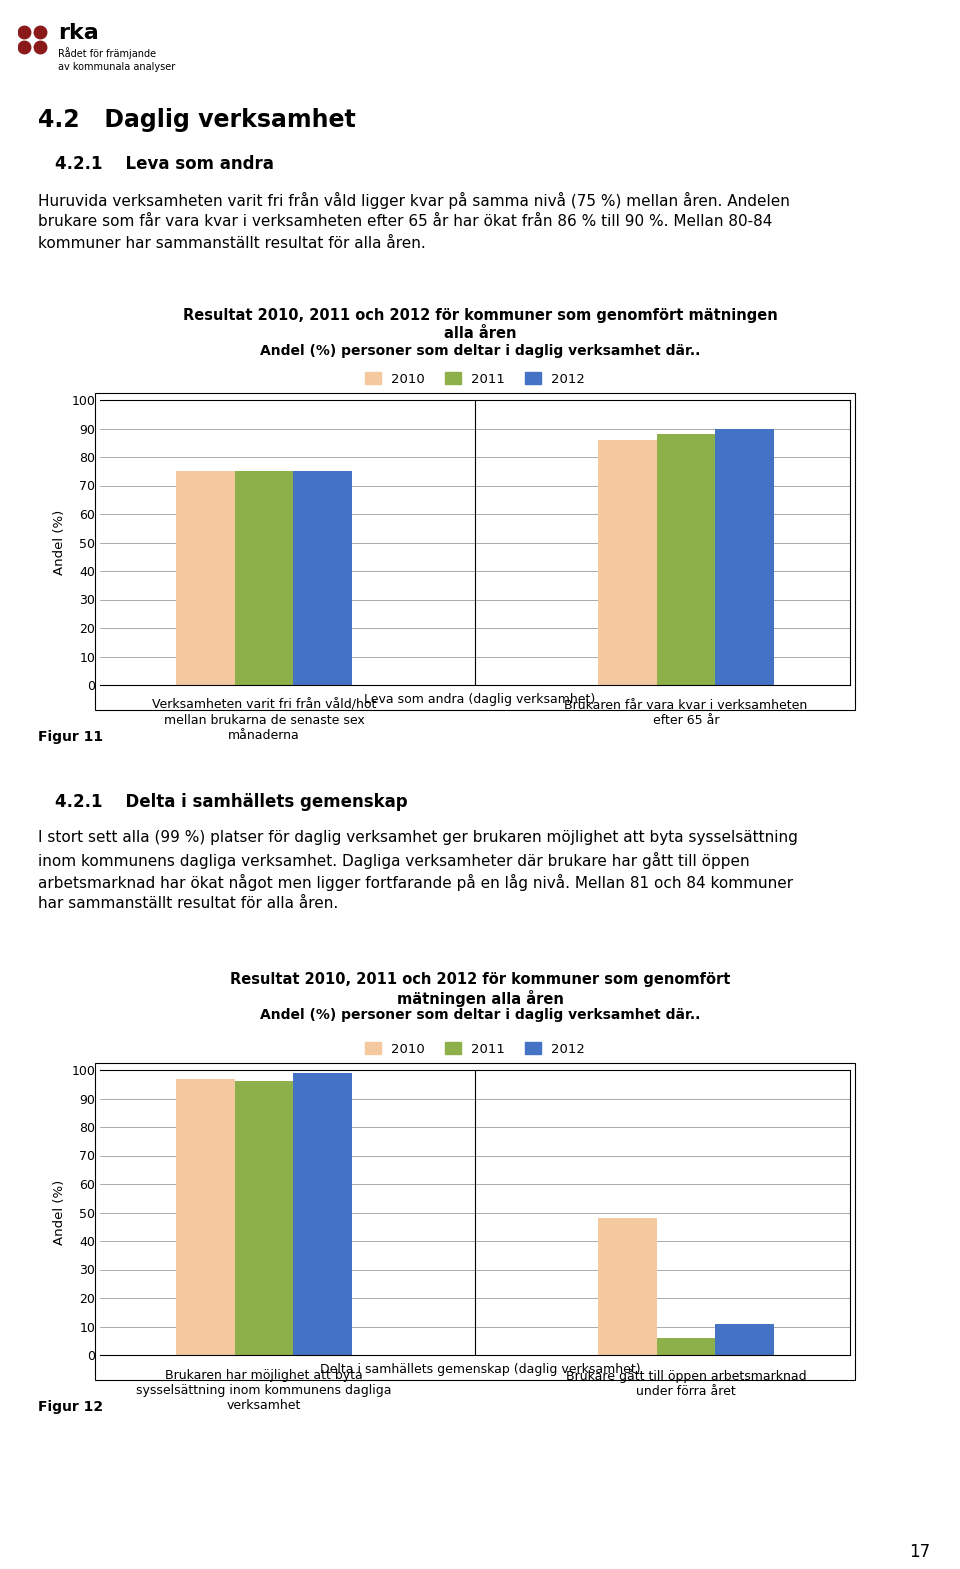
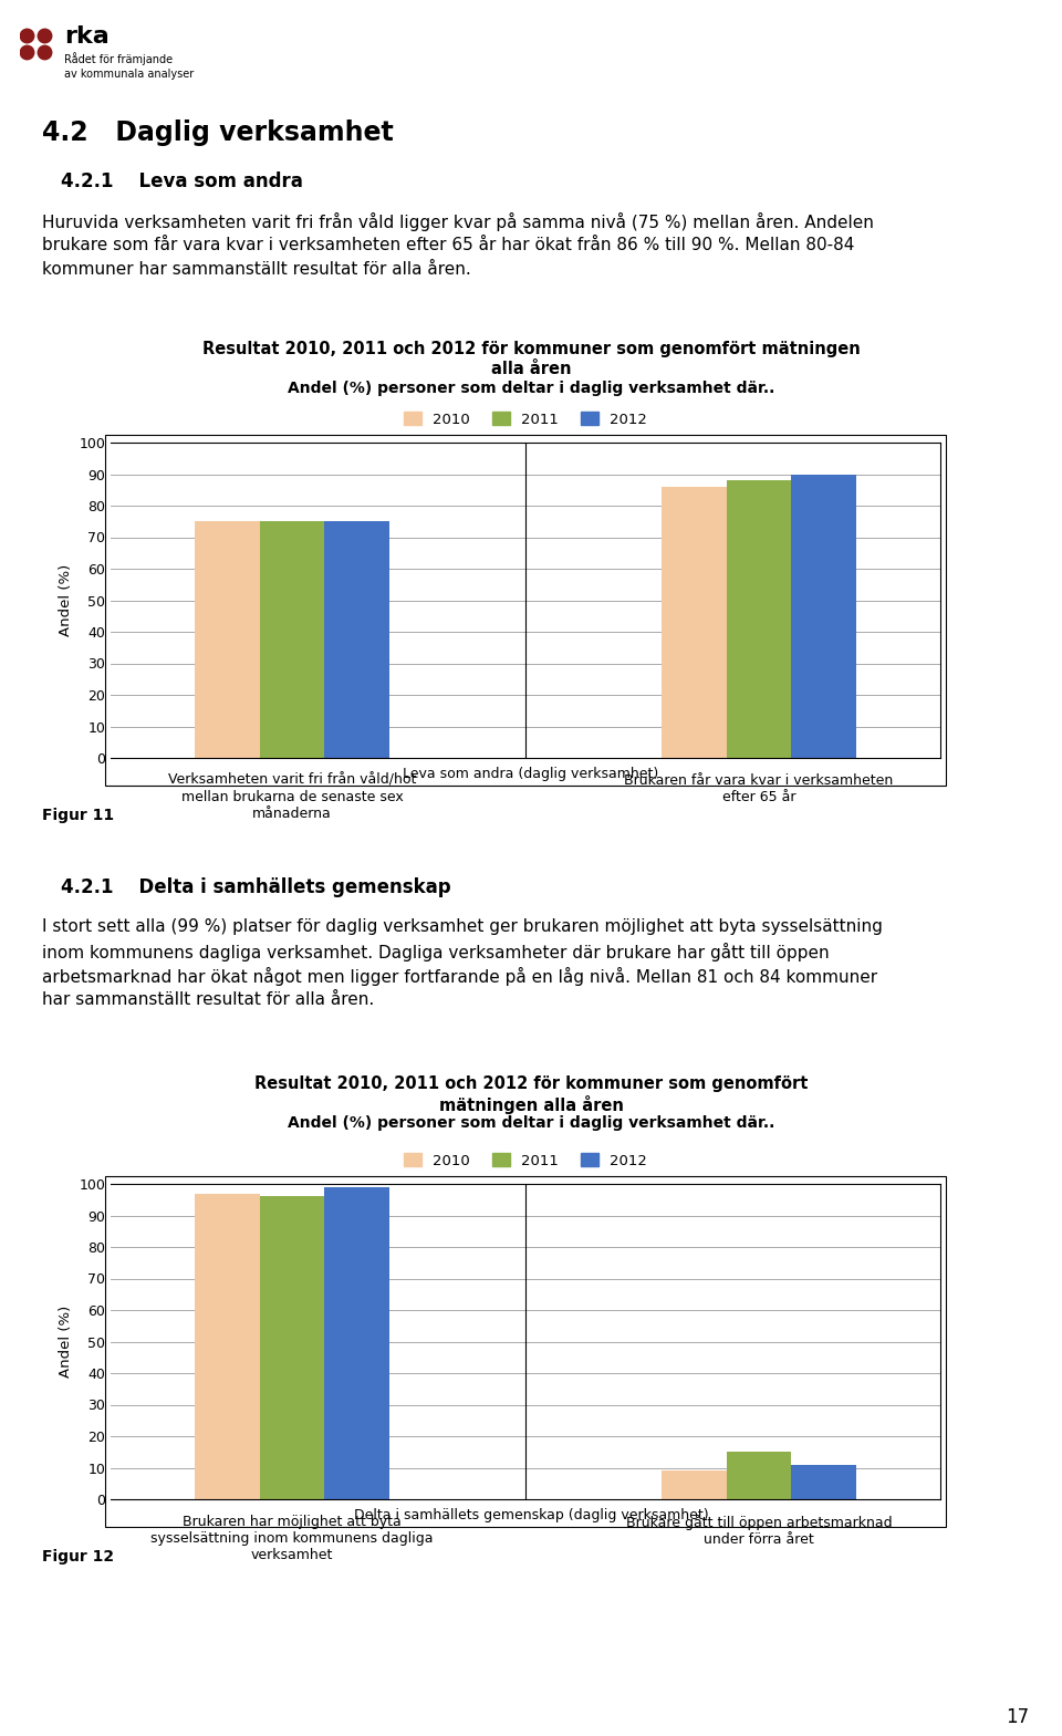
2010/Brukare gått till öppen arbetsmarknad under förra året: 48 -> 9
2011/Brukare gått till öppen arbetsmarknad under förra året: 6 -> 15
